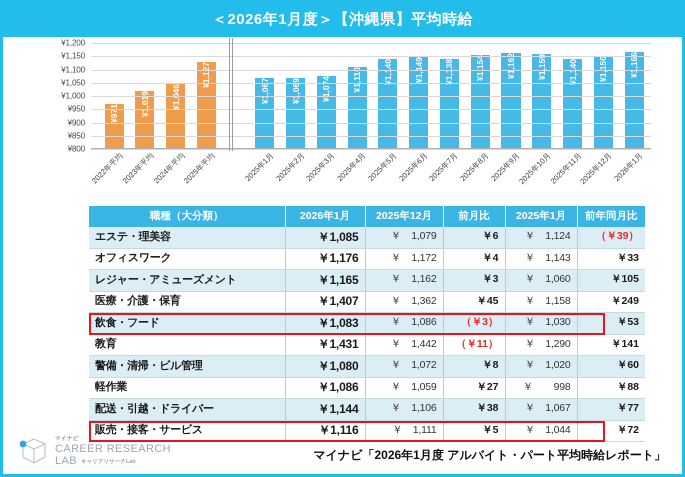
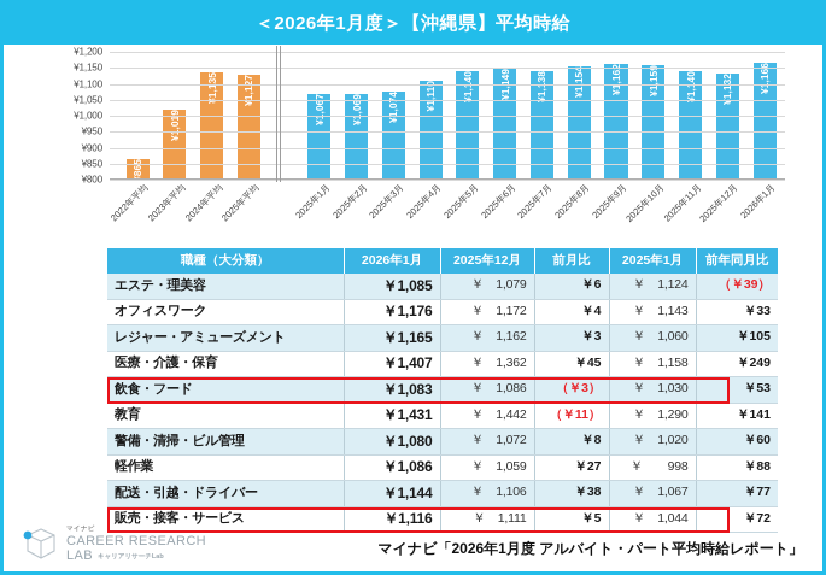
2022年平均: ¥971 -> ¥865
2024年平均: ¥1,046 -> ¥1,135
2025年12月: ¥1,150 -> ¥1,132
